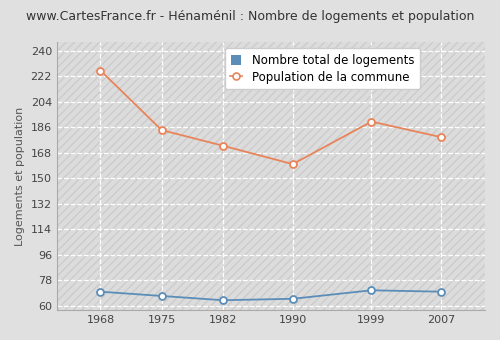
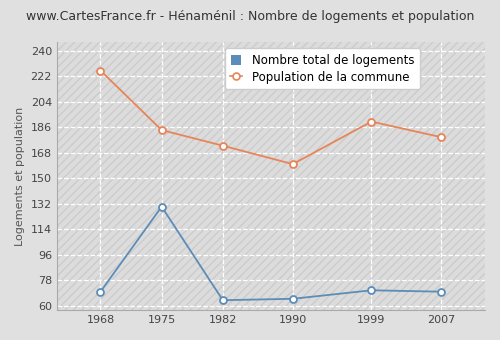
Nombre total de logements/1975: 67 -> 130
